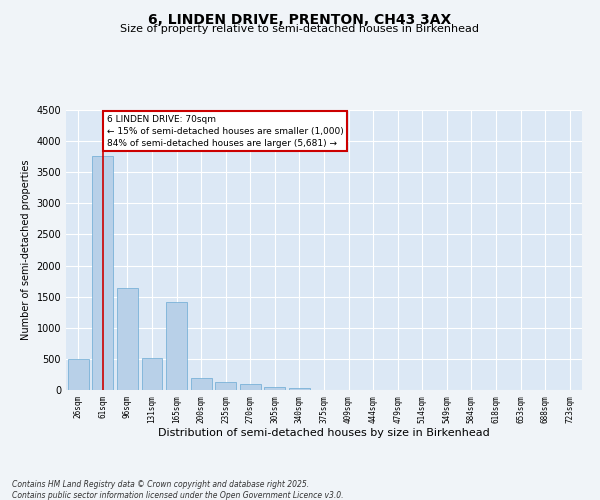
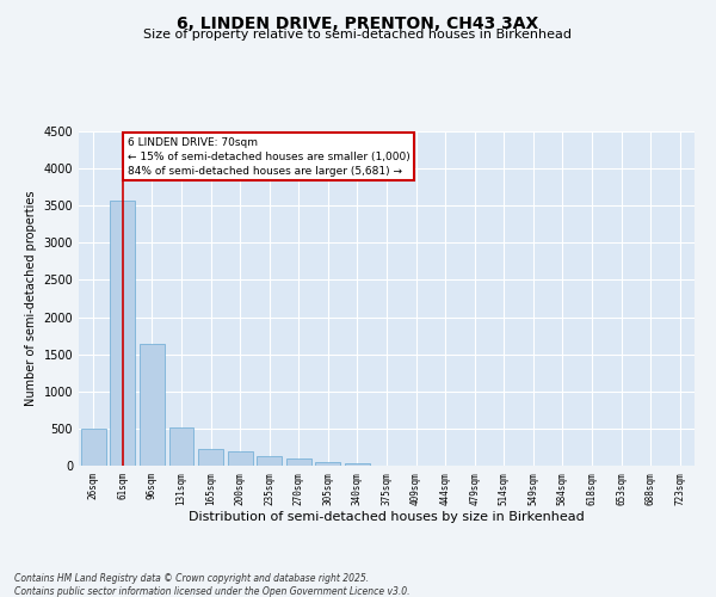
61sqm: 3760 -> 3570
165sqm: 1420 -> 220
